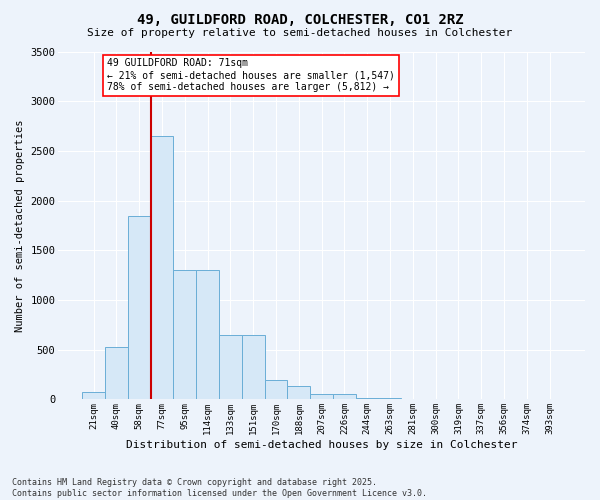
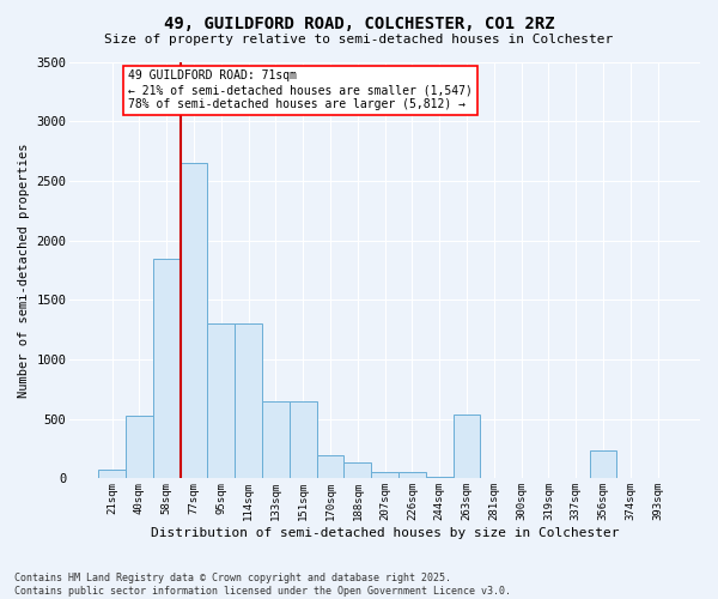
263sqm: 20 -> 540
356sqm: 0 -> 240
